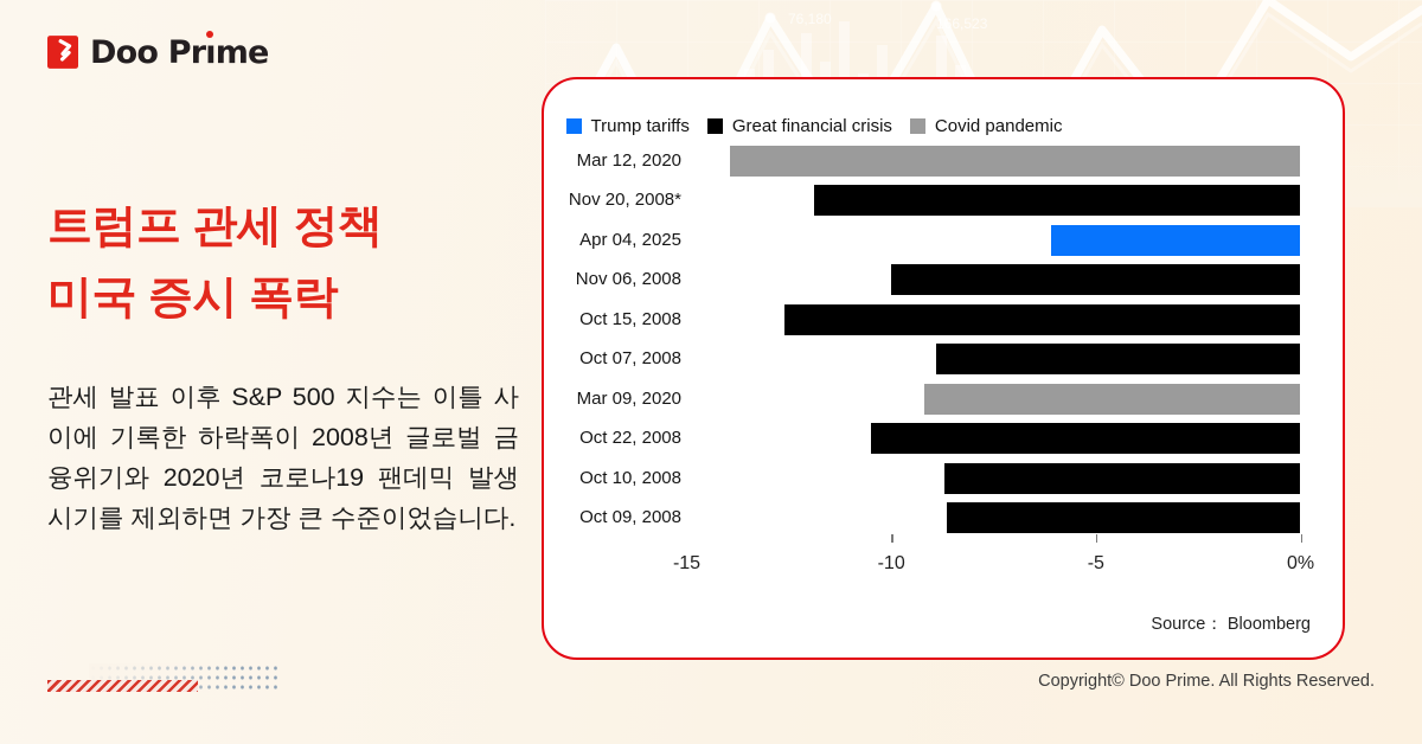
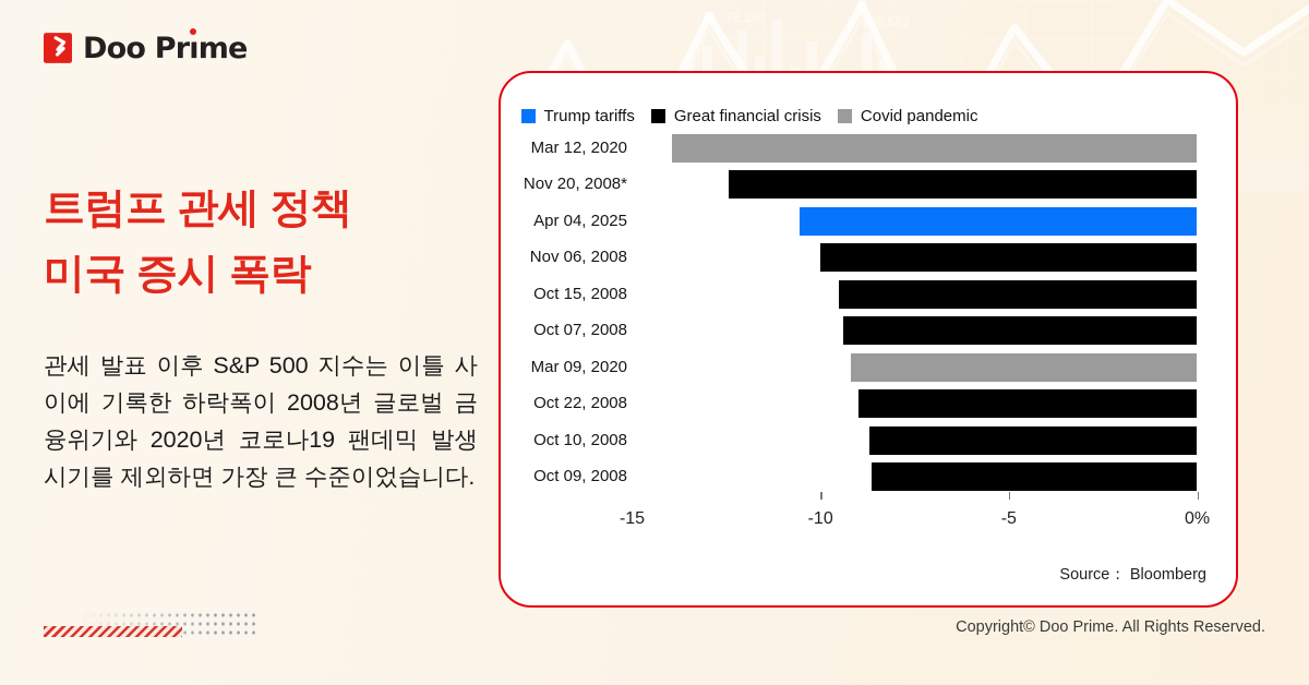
Nov 20, 2008*: -11.9% -> -12.4%
Apr 04, 2025: -6.1% -> -10.6%
Oct 15, 2008: -12.6% -> -9.5%
Oct 07, 2008: -8.9% -> -9.4%
Oct 22, 2008: -10.5% -> -9.0%
